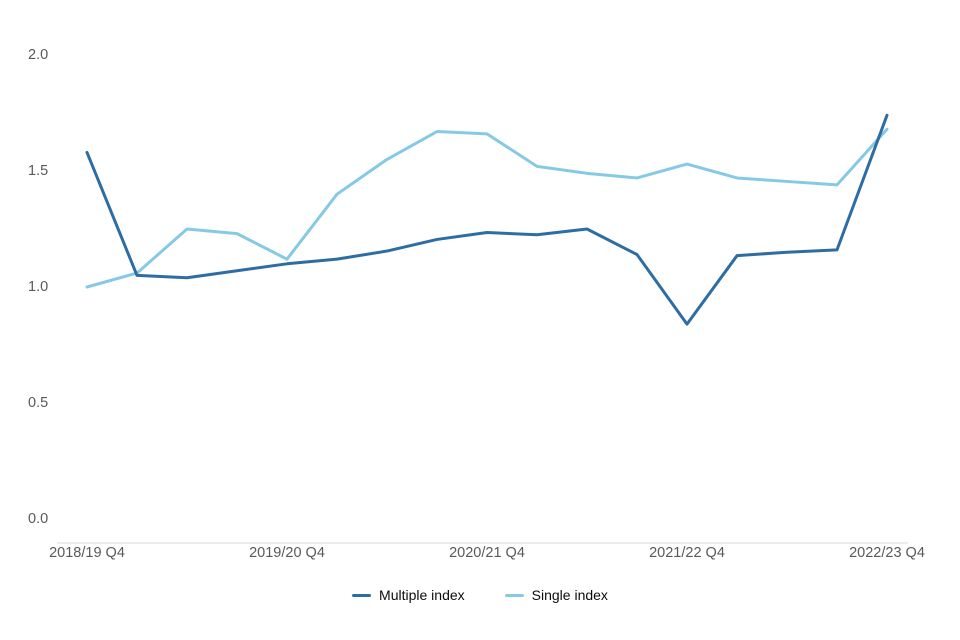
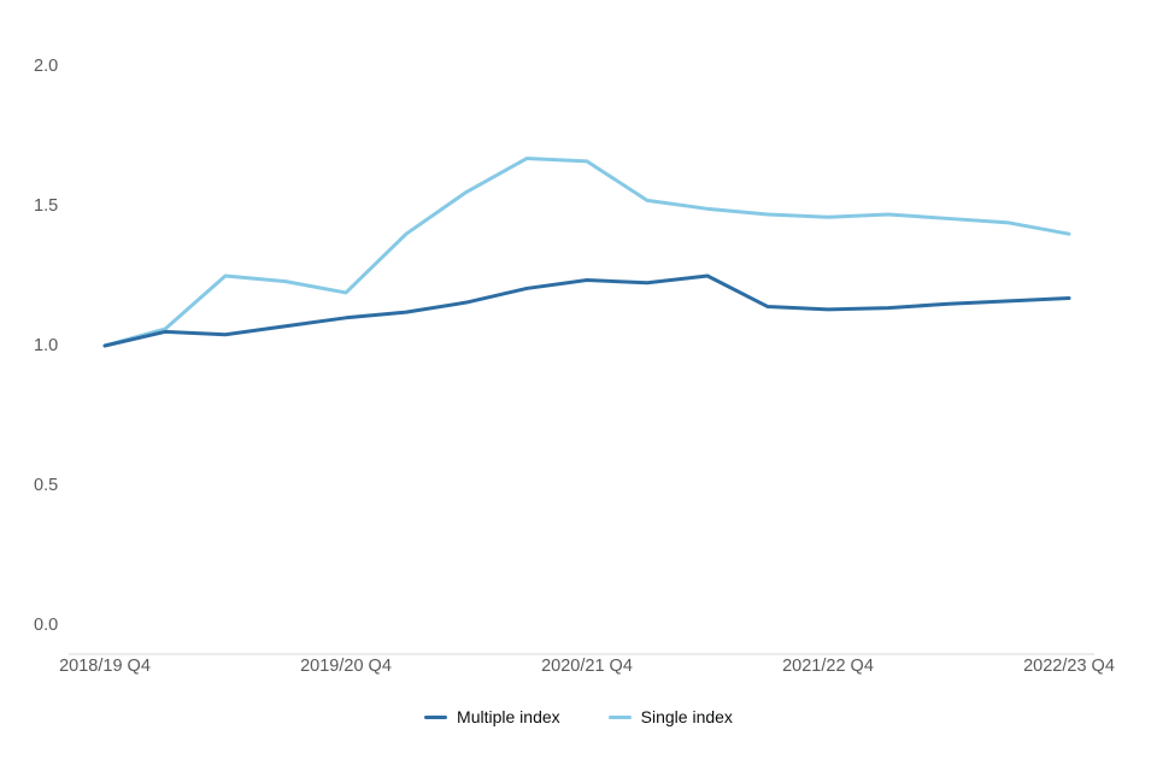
Multiple index/2018/19 Q4: 1.58 -> 1.00
Single index/2019/20 Q4: 1.12 -> 1.19
Multiple index/2021/22 Q4: 0.84 -> 1.13
Single index/2021/22 Q4: 1.53 -> 1.46
Multiple index/2022/23 Q4: 1.74 -> 1.17
Single index/2022/23 Q4: 1.68 -> 1.40
